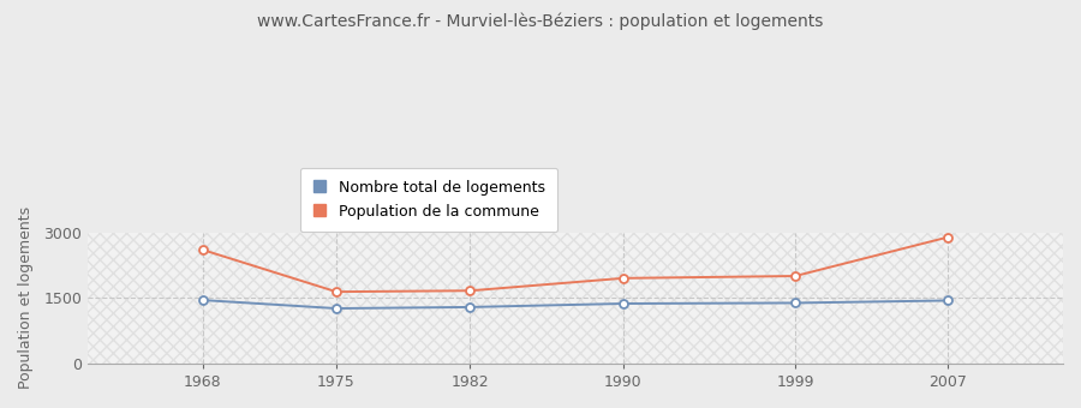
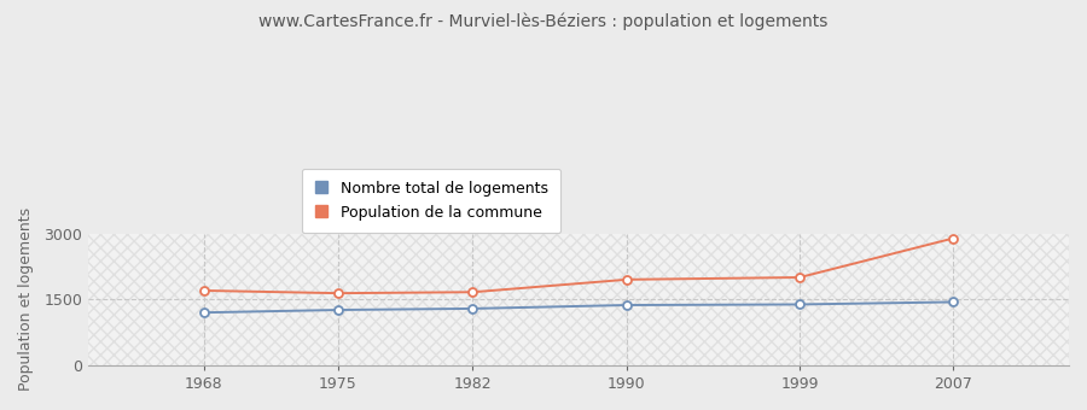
Nombre total de logements/1968: 1450 -> 1200
Population de la commune/1968: 2600 -> 1700
